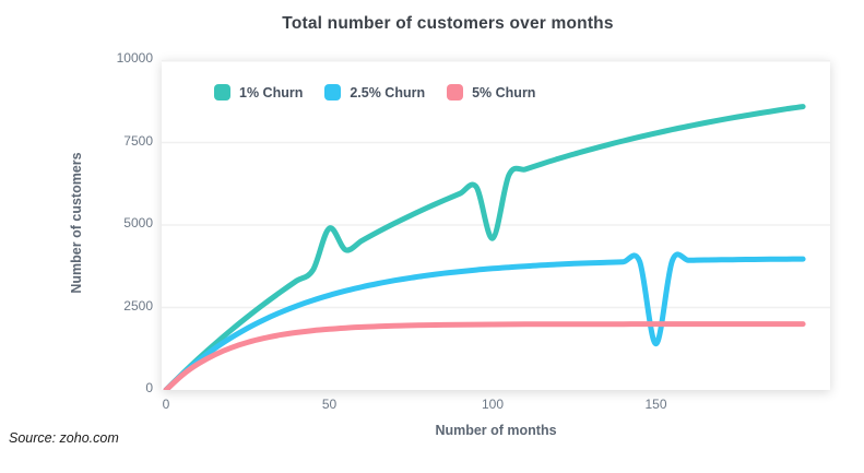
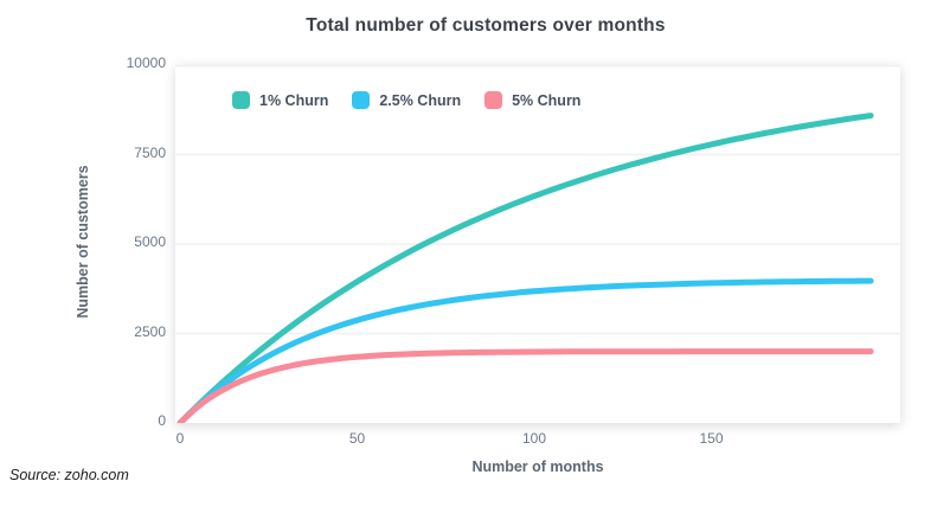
1% Churn/50: 4900 -> 4000
1% Churn/100: 4600 -> 6300
2.5% Churn/150: 1400 -> 3900
